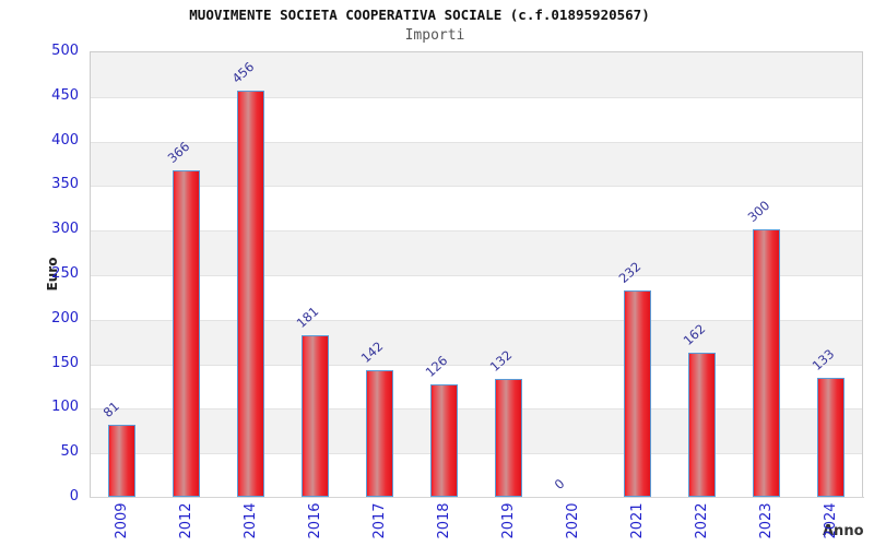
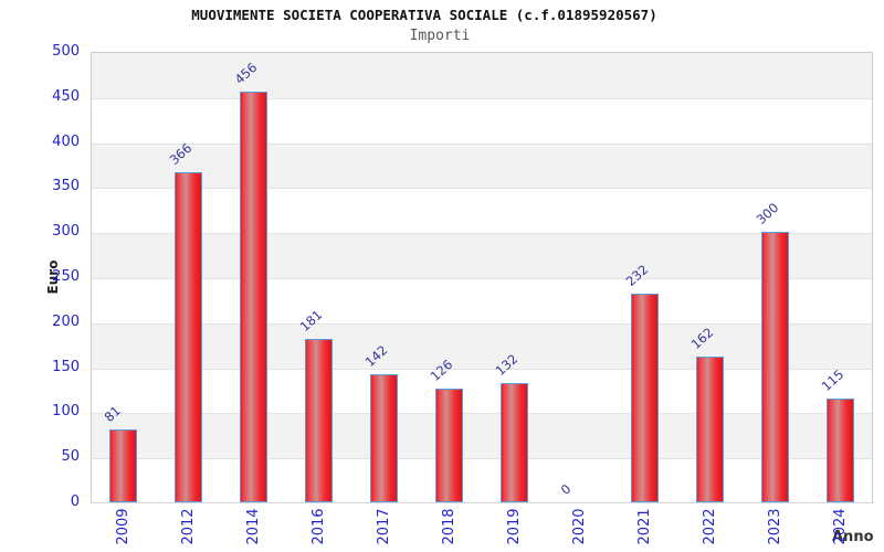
2024: 133 -> 115
